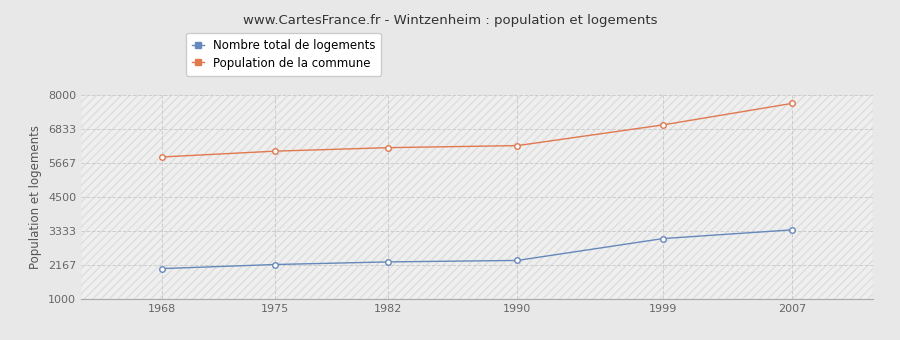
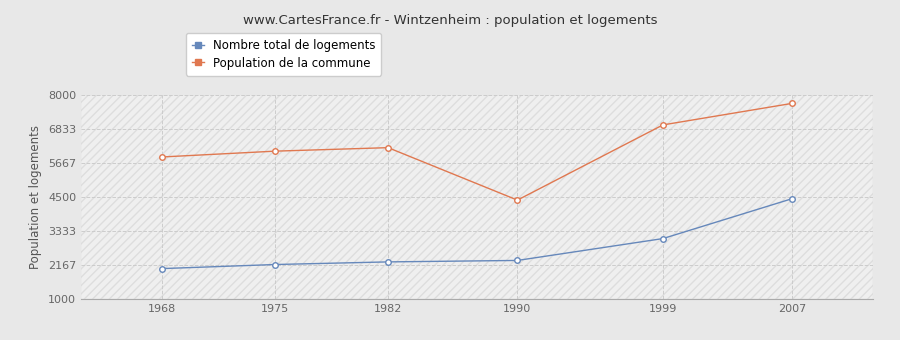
Population de la commune/1990: 6270 -> 4400
Nombre total de logements/2007: 3380 -> 4450
